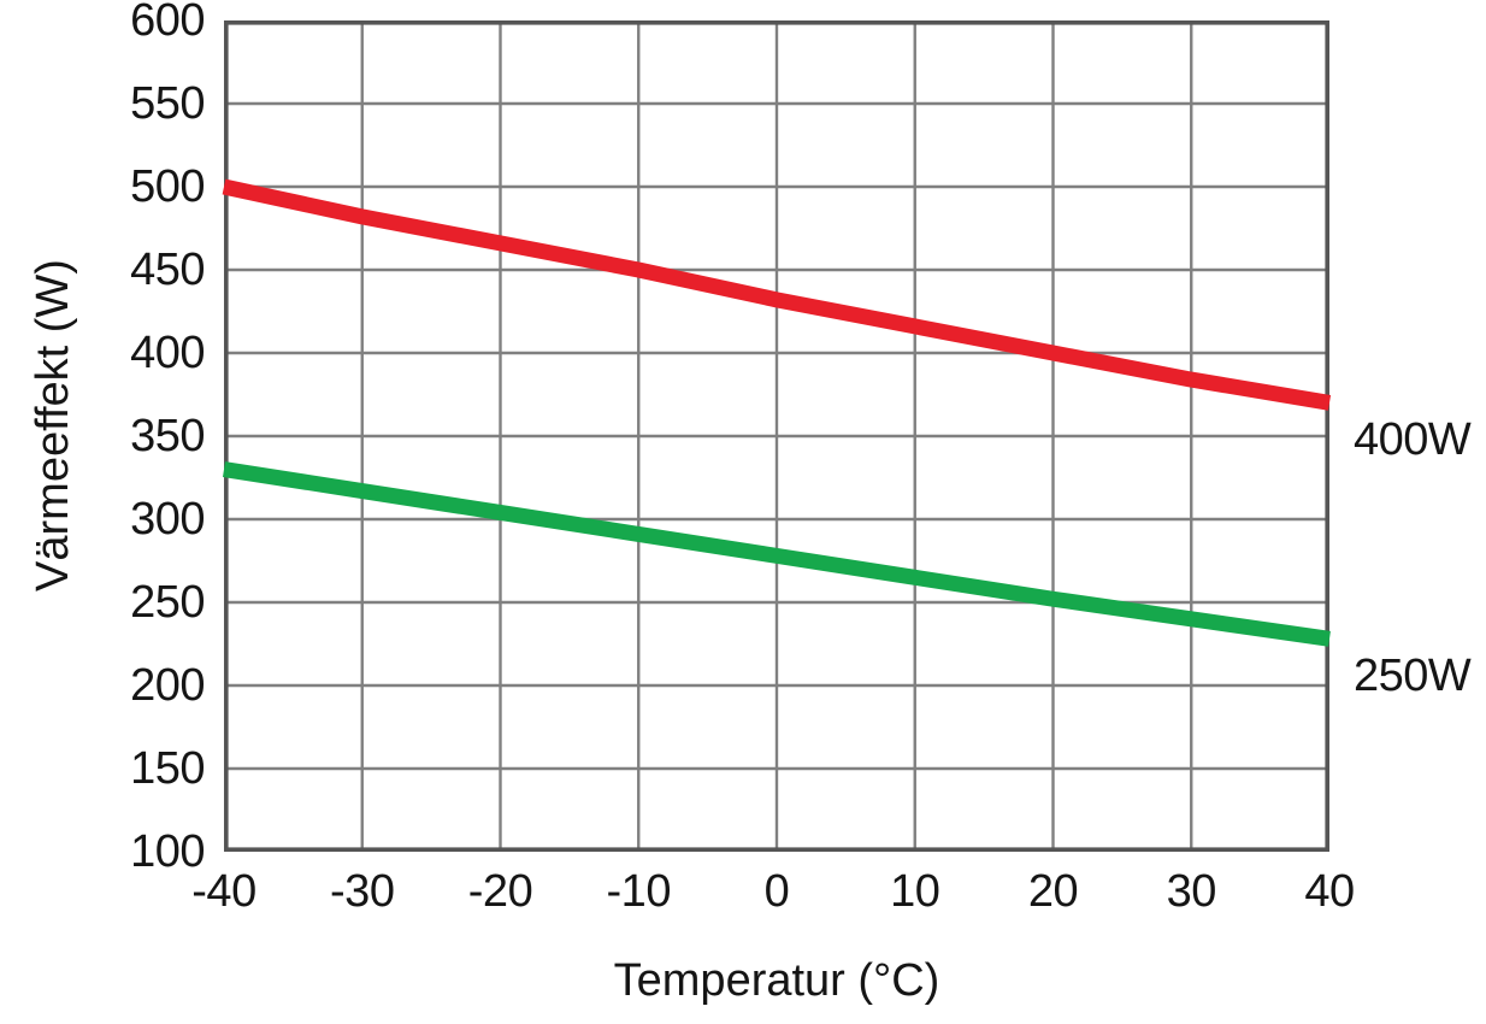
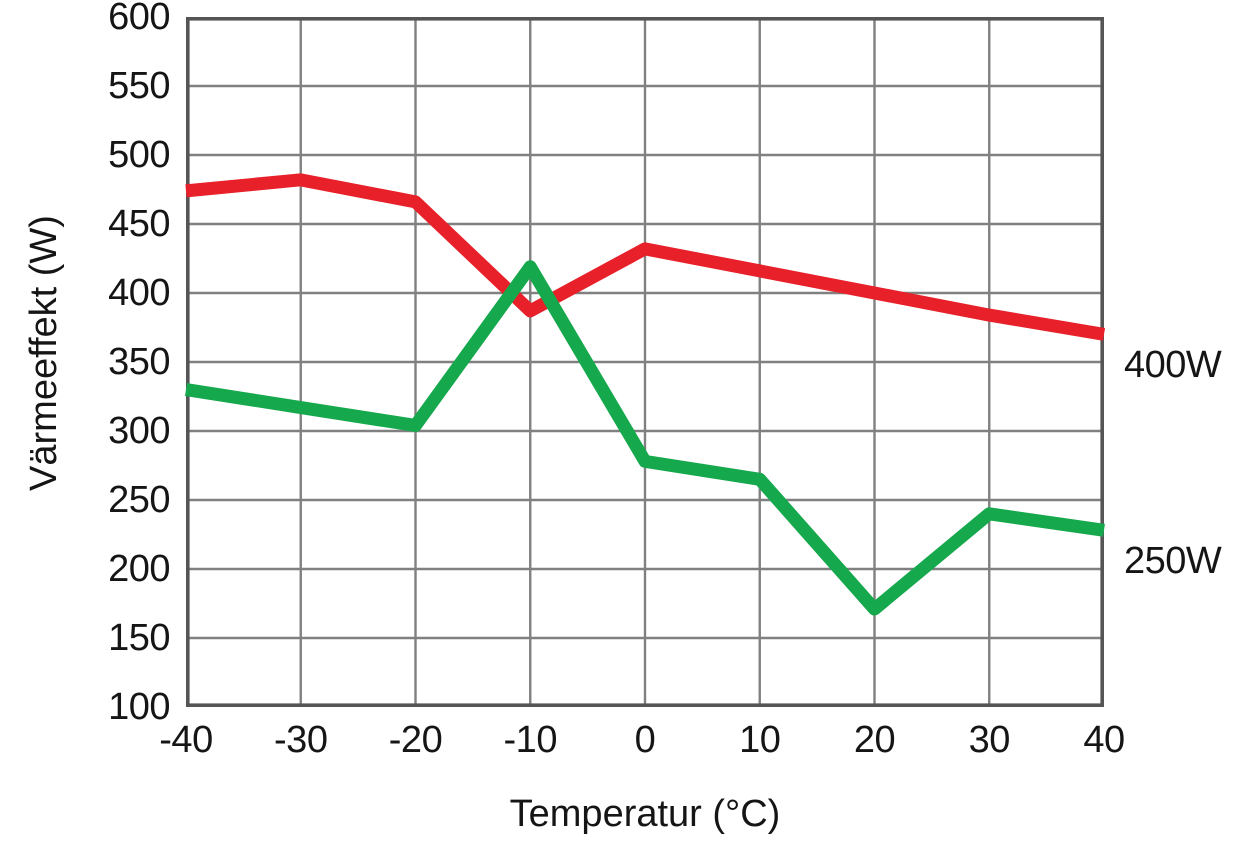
400W/-40: 500 -> 474
400W/-10: 450 -> 387
250W/-10: 291 -> 419
250W/20: 252 -> 171
